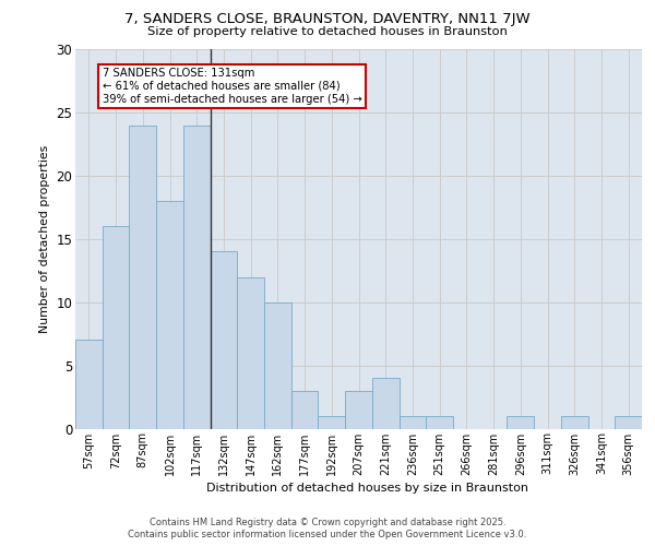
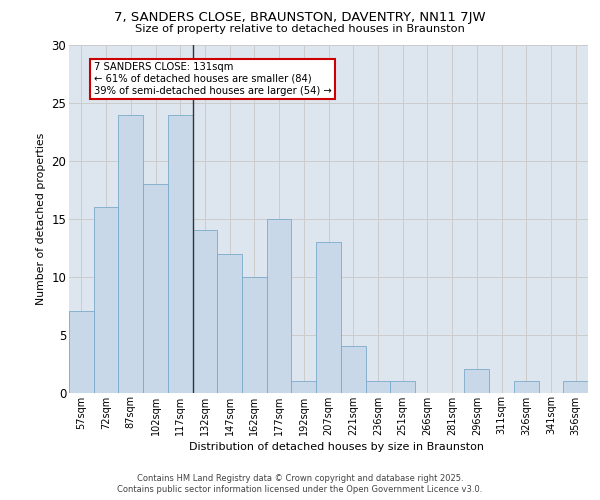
177sqm: 3 -> 15
207sqm: 3 -> 13
296sqm: 1 -> 2
